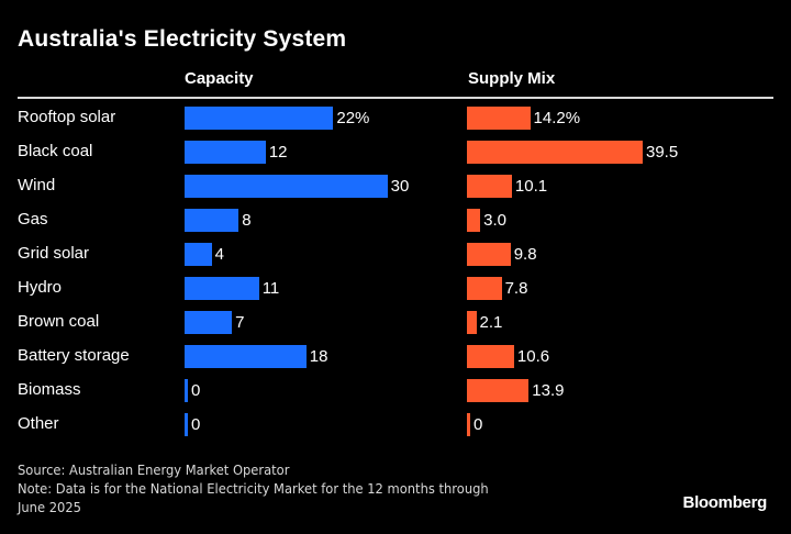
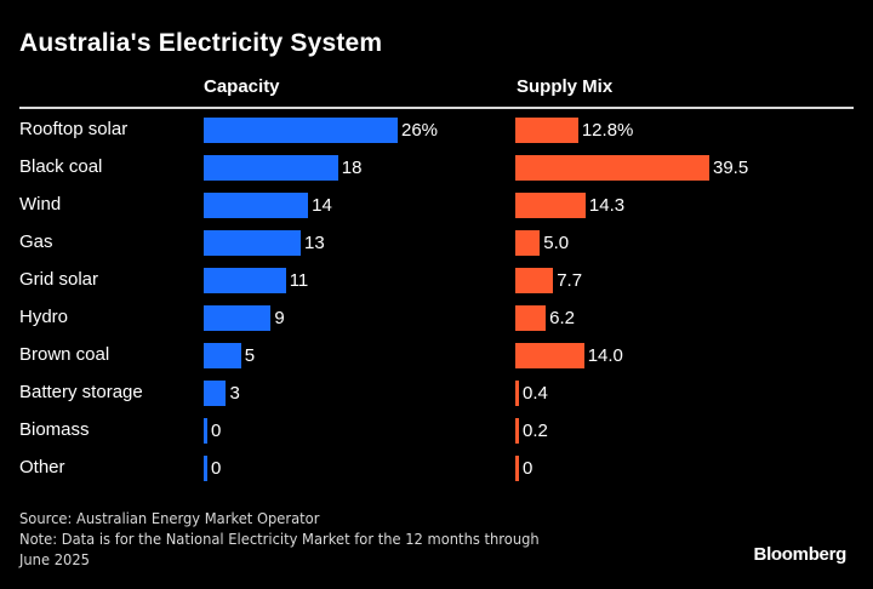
Capacity/Rooftop solar: 22% -> 26%
Supply Mix/Rooftop solar: 14.2% -> 12.8%
Capacity/Black coal: 12 -> 18
Capacity/Wind: 30 -> 14
Supply Mix/Wind: 10.1 -> 14.3
Capacity/Gas: 8 -> 13
Supply Mix/Gas: 3.0 -> 5.0
Capacity/Grid solar: 4 -> 11
Supply Mix/Grid solar: 9.8 -> 7.7
Capacity/Hydro: 11 -> 9
Supply Mix/Hydro: 7.8 -> 6.2
Capacity/Brown coal: 7 -> 5
Supply Mix/Brown coal: 2.1 -> 14.0
Capacity/Battery storage: 18 -> 3
Supply Mix/Battery storage: 10.6 -> 0.4
Supply Mix/Biomass: 13.9 -> 0.2
